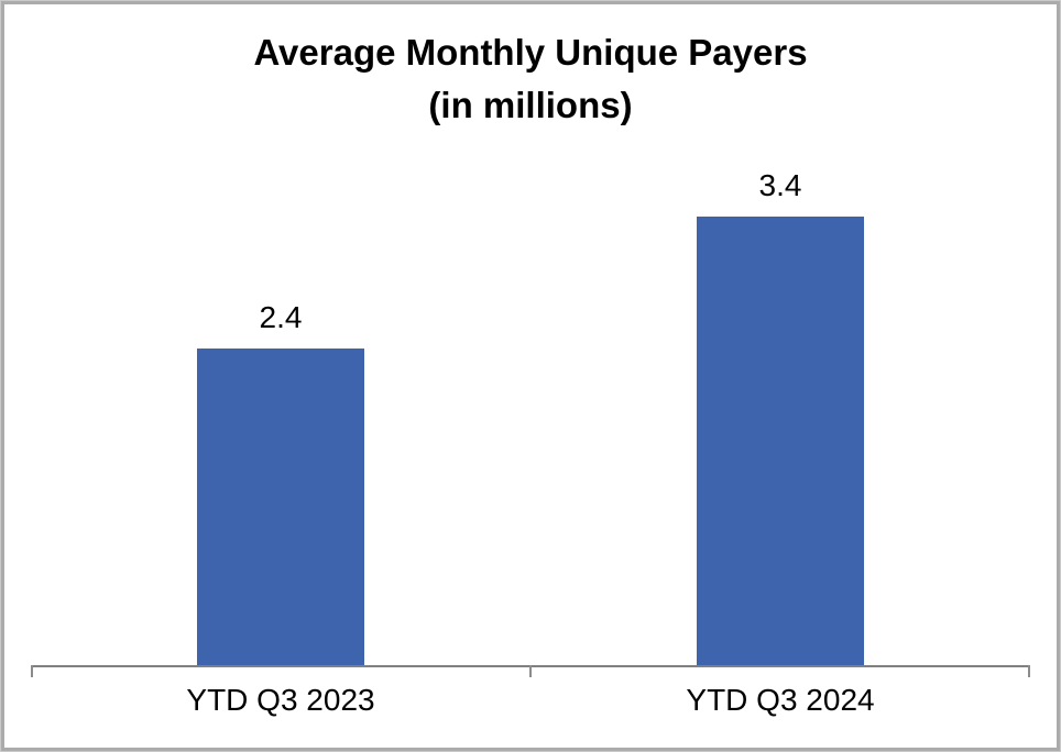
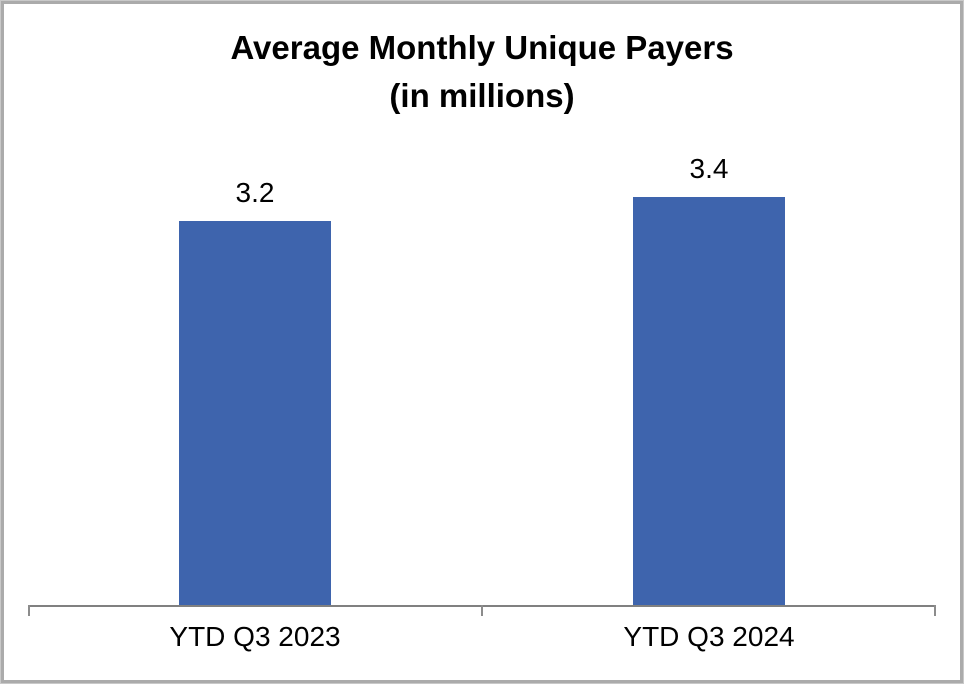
YTD Q3 2023: 2.4 -> 3.2
